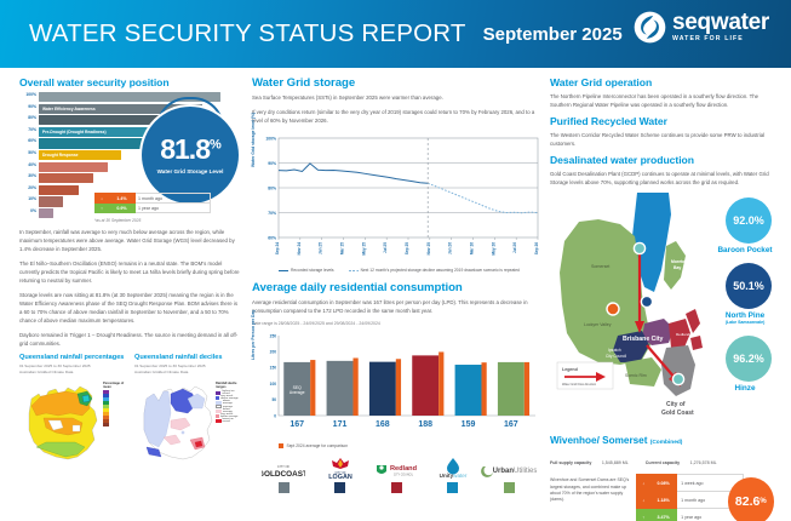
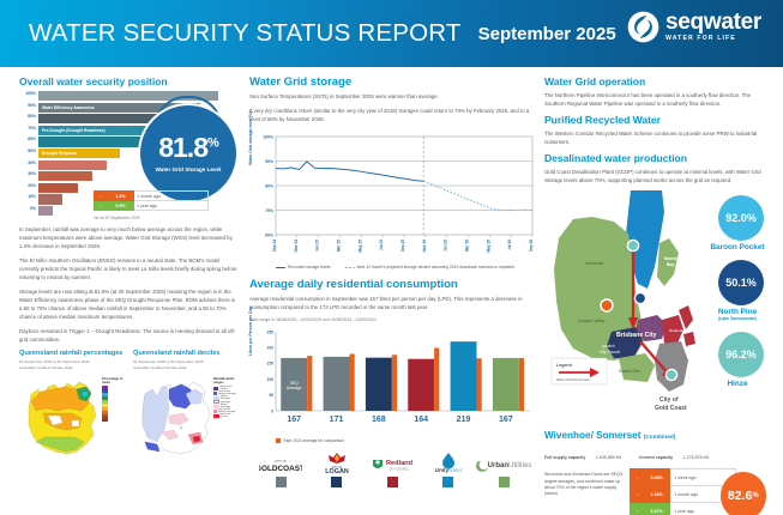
Average daily residential consumption/Redland: 188 -> 164
Average daily residential consumption/Unitywater: 159 -> 219
